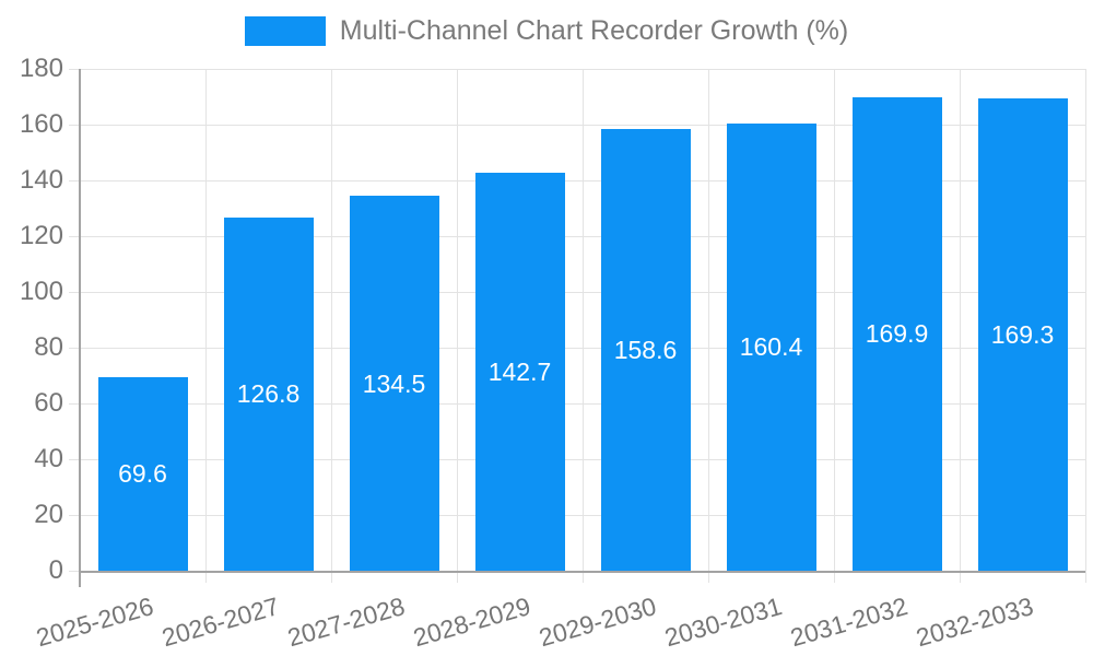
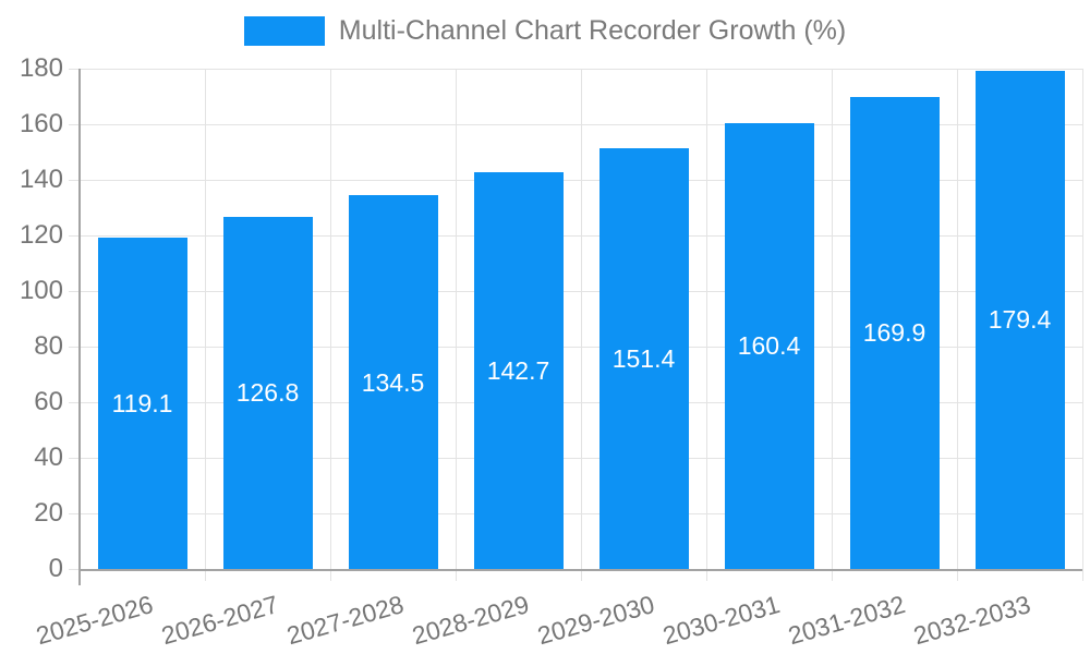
2025-2026: 69.6 -> 119.1
2029-2030: 158.6 -> 151.4
2032-2033: 169.3 -> 179.4
